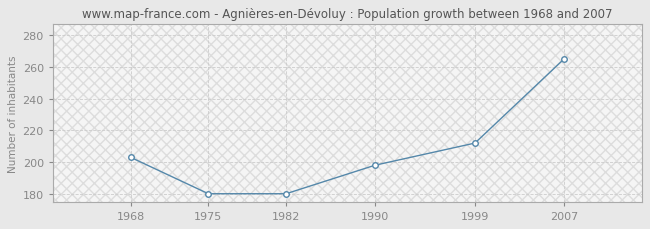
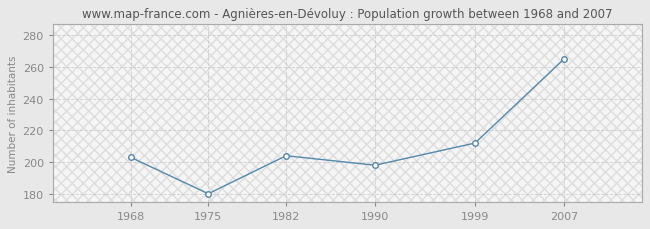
1982: 180 -> 204
